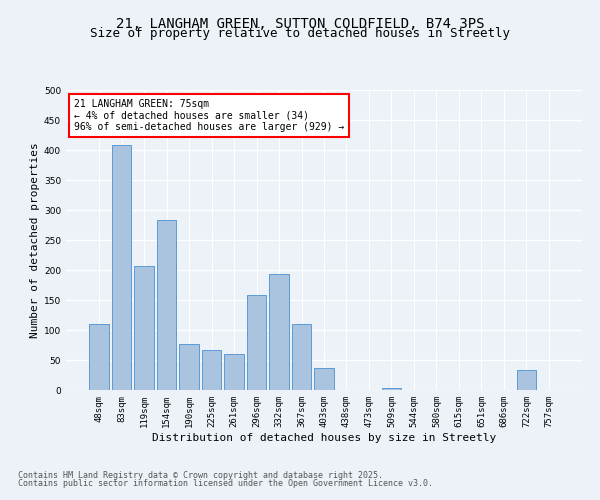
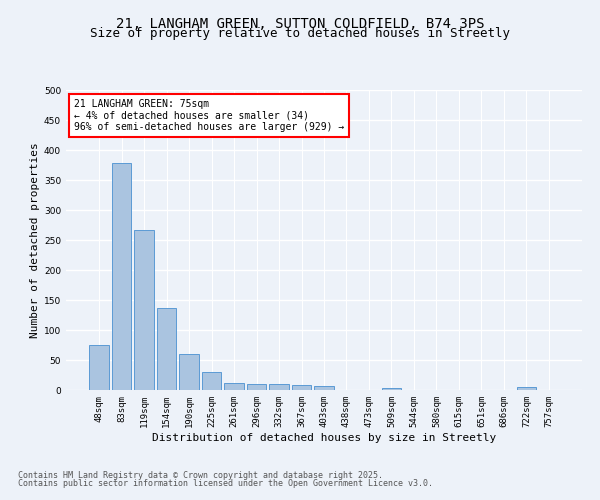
48sqm: 110 -> 75
83sqm: 408 -> 378
119sqm: 206 -> 267
154sqm: 284 -> 136
190sqm: 76 -> 60
225sqm: 66 -> 30
261sqm: 60 -> 11
296sqm: 158 -> 10
332sqm: 194 -> 10
367sqm: 110 -> 9
403sqm: 36 -> 6
722sqm: 34 -> 5
